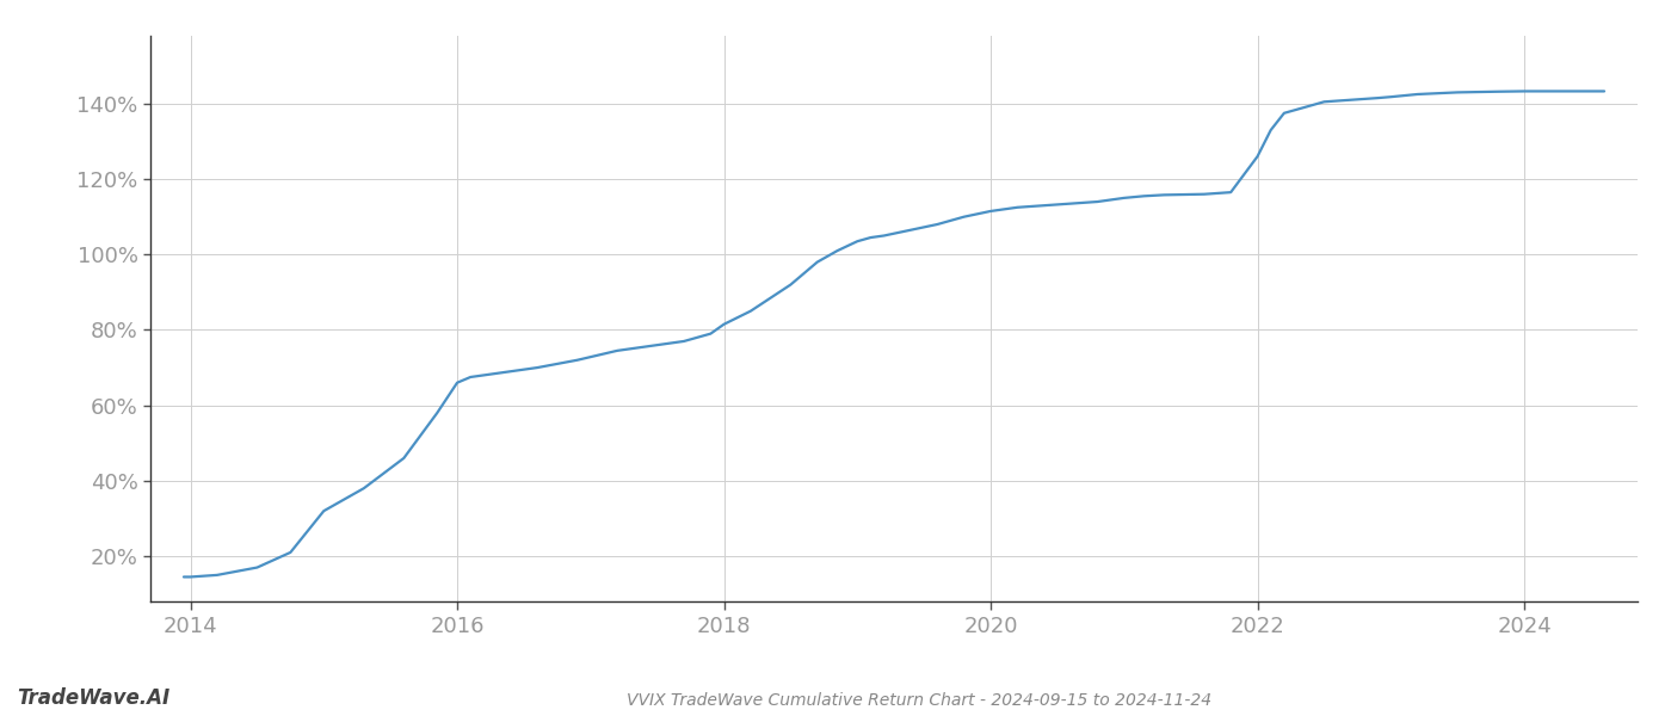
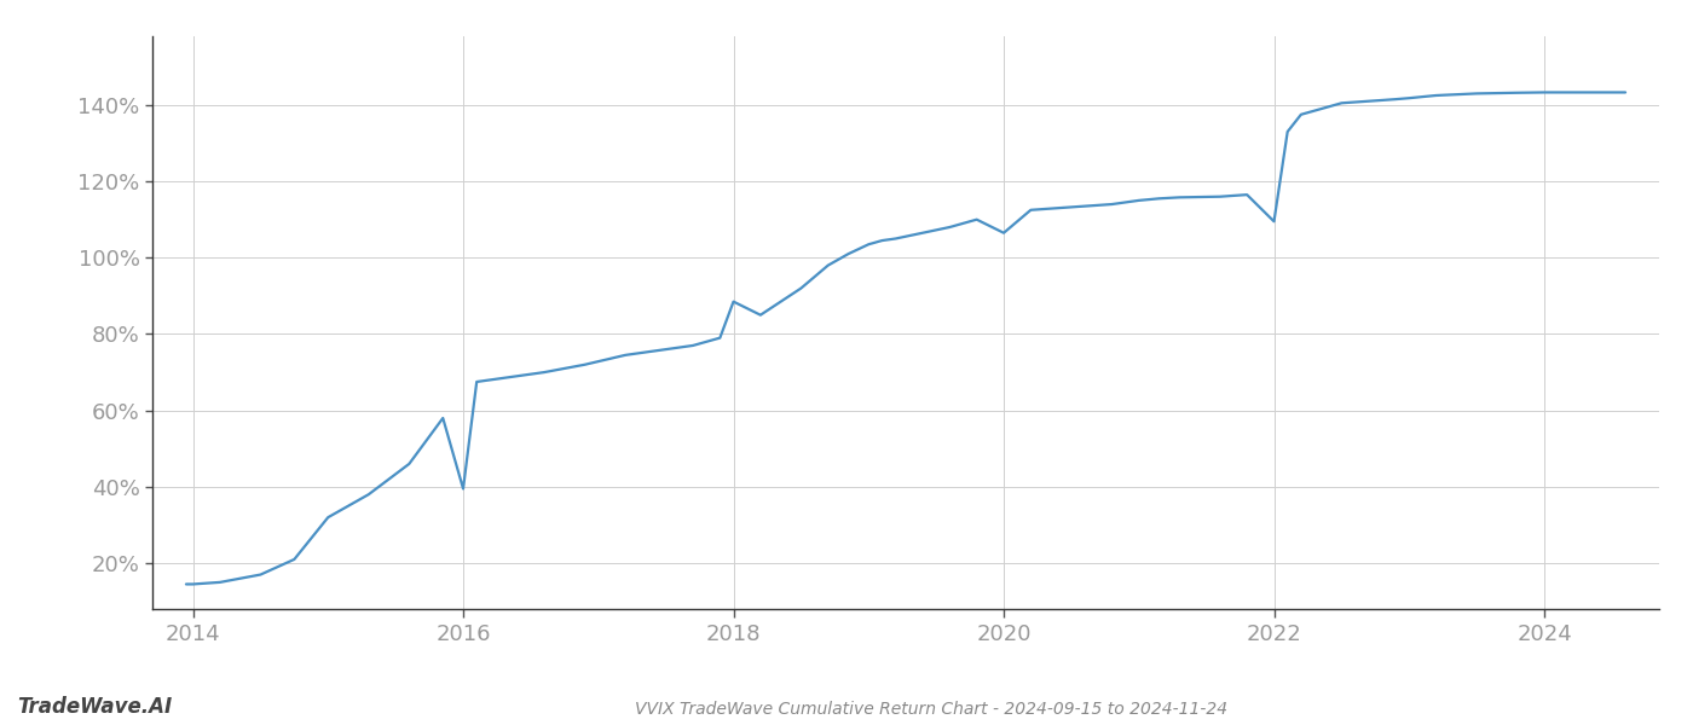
2016: 66.0% -> 39.5%
2018: 81.5% -> 88.5%
2020: 111.5% -> 106.5%
2022: 126.0% -> 109.5%
